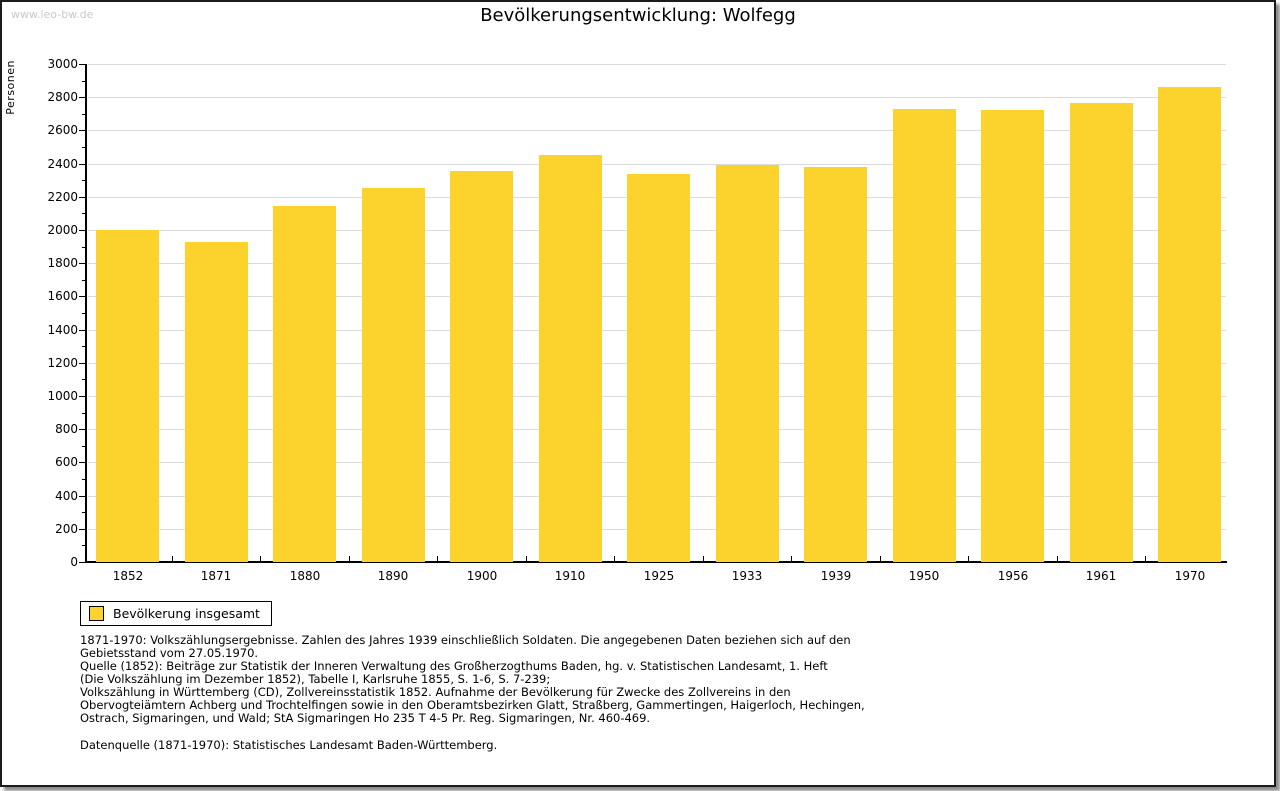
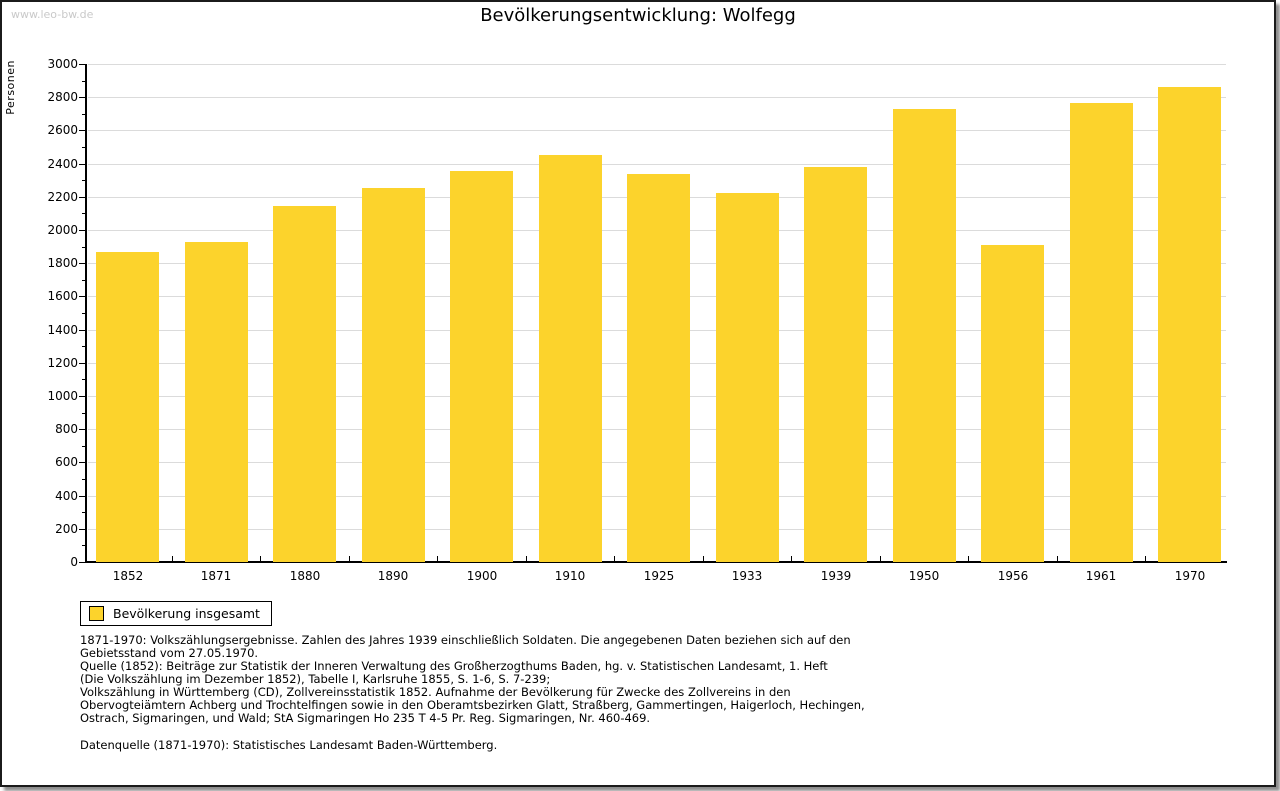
1852: 2000 -> 1870
1933: 2390 -> 2220
1956: 2720 -> 1910
